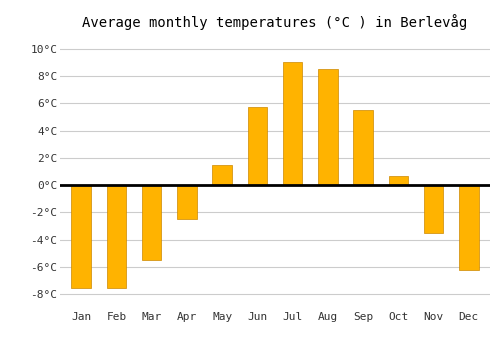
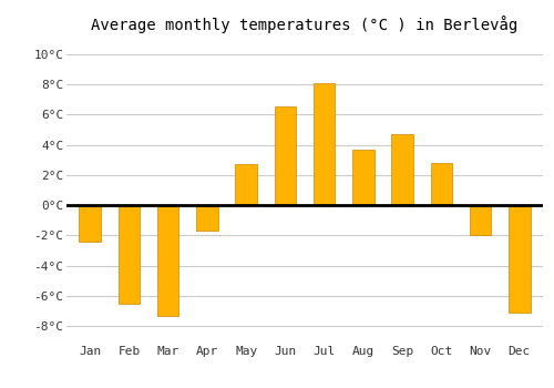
Jan: -7.5°C -> -2.4°C
Feb: -7.5°C -> -6.5°C
Mar: -5.5°C -> -7.3°C
Apr: -2.5°C -> -1.7°C
May: 1.5°C -> 2.7°C
Jun: 5.7°C -> 6.5°C
Jul: 9.0°C -> 8.1°C
Aug: 8.5°C -> 3.7°C
Sep: 5.5°C -> 4.7°C
Oct: 0.7°C -> 2.8°C
Nov: -3.5°C -> -2.0°C
Dec: -6.2°C -> -7.1°C
